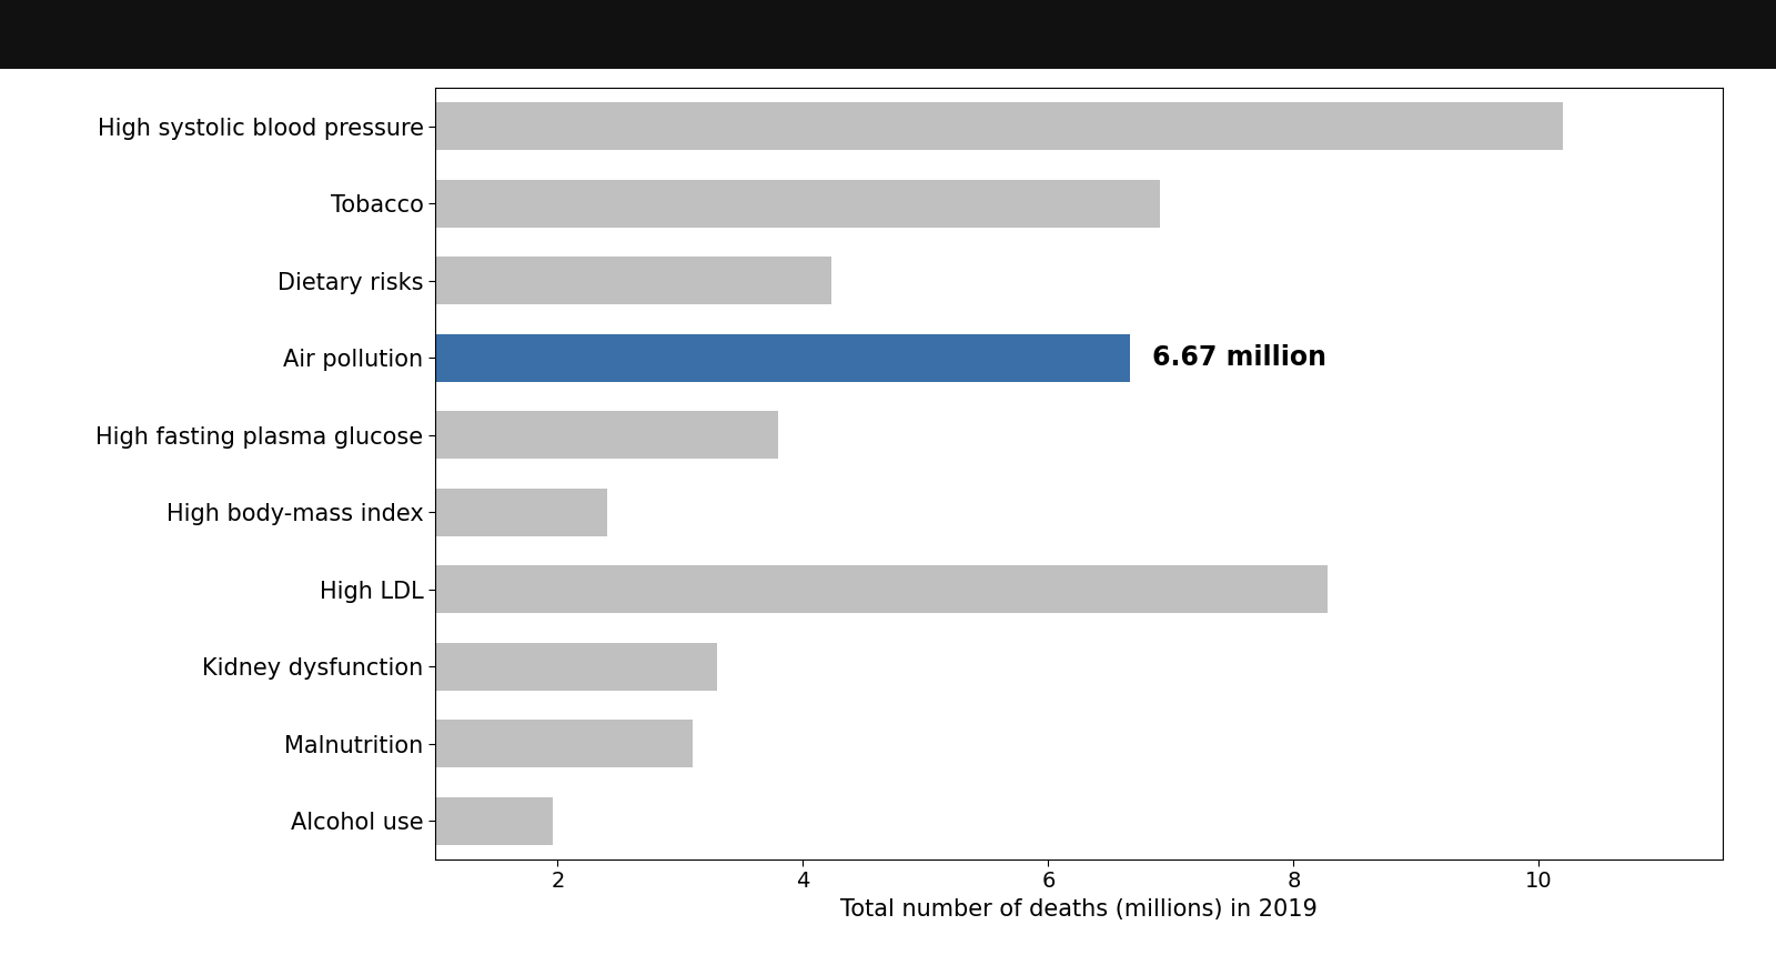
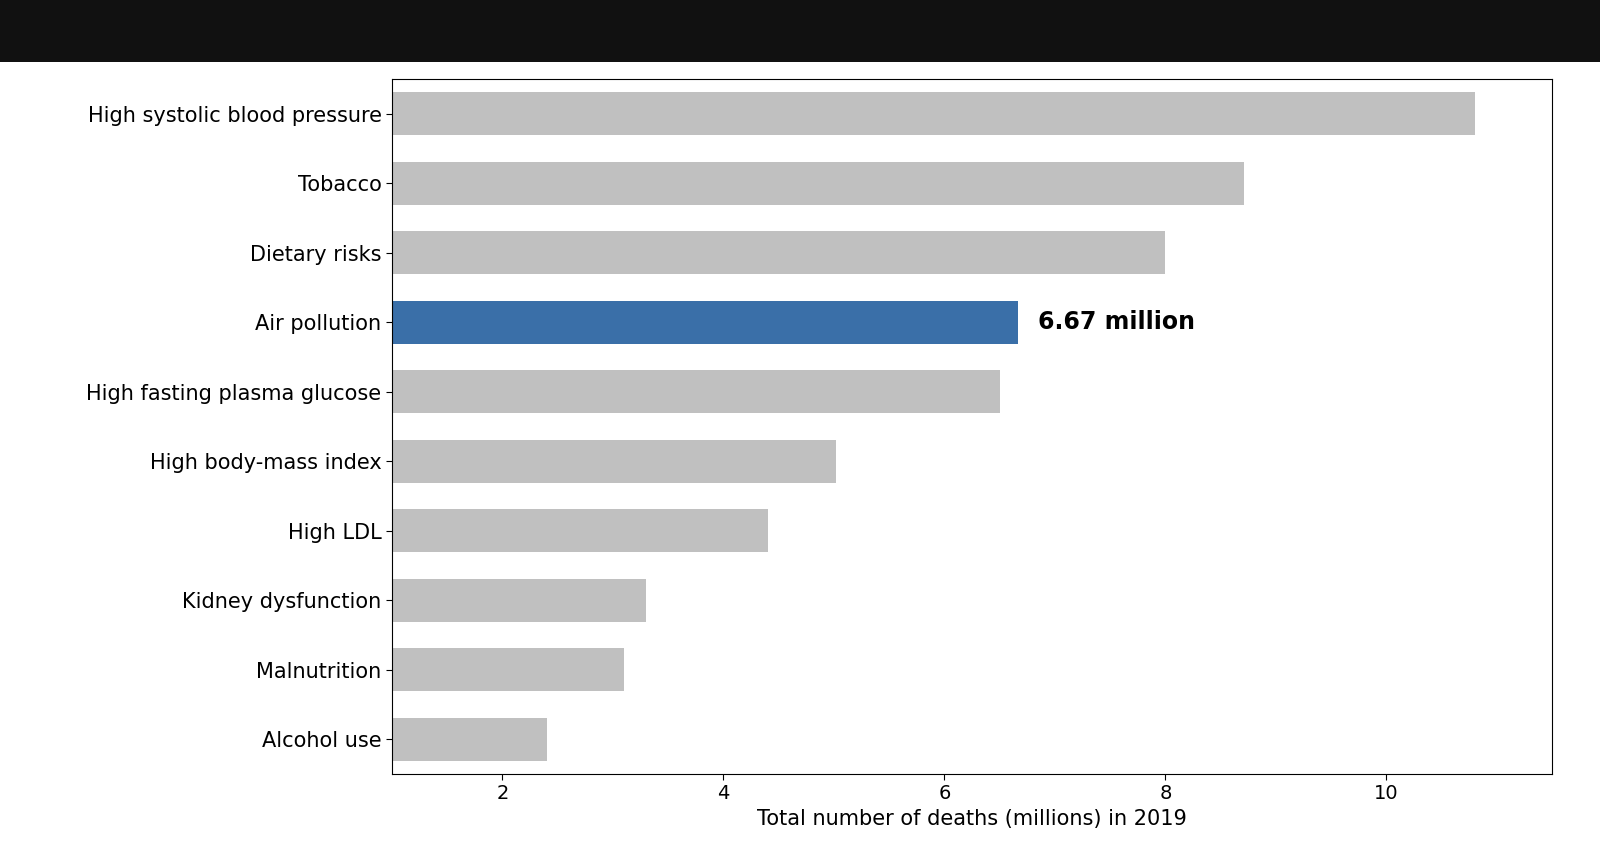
High systolic blood pressure: 10.20 -> 10.80
Tobacco: 6.91 -> 8.71
Dietary risks: 4.23 -> 8.00
High fasting plasma glucose: 3.80 -> 6.50
High body-mass index: 2.40 -> 5.02
High LDL: 8.28 -> 4.40
Alcohol use: 1.96 -> 2.40
